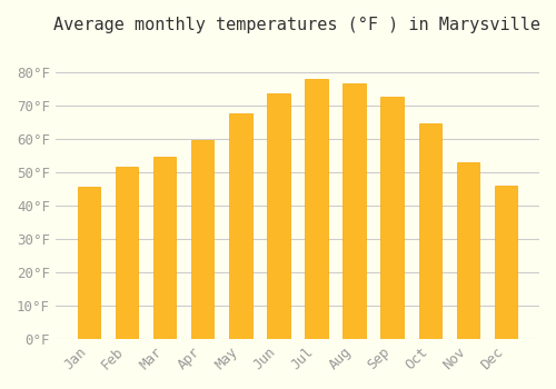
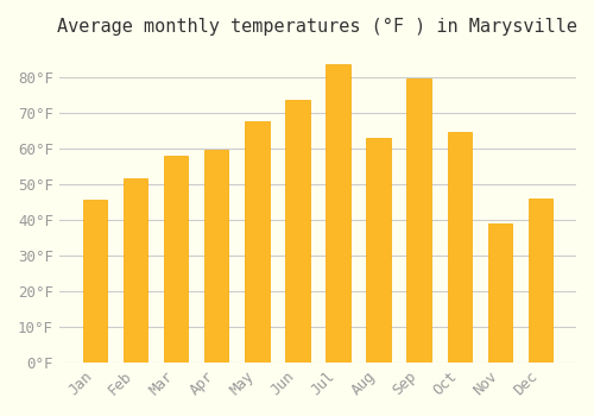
Mar: 54.5°F -> 58.0°F
Jul: 78.0°F -> 83.5°F
Aug: 76.5°F -> 63.0°F
Sep: 72.5°F -> 79.5°F
Nov: 53.0°F -> 39.0°F
